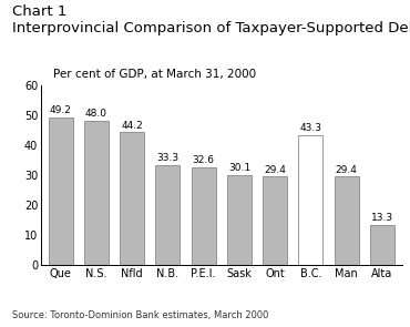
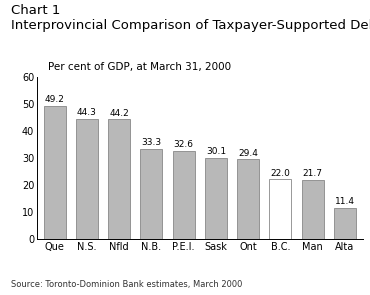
N.S.: 48.0 -> 44.3
B.C.: 43.3 -> 22.0
Man: 29.4 -> 21.7
Alta: 13.3 -> 11.4
